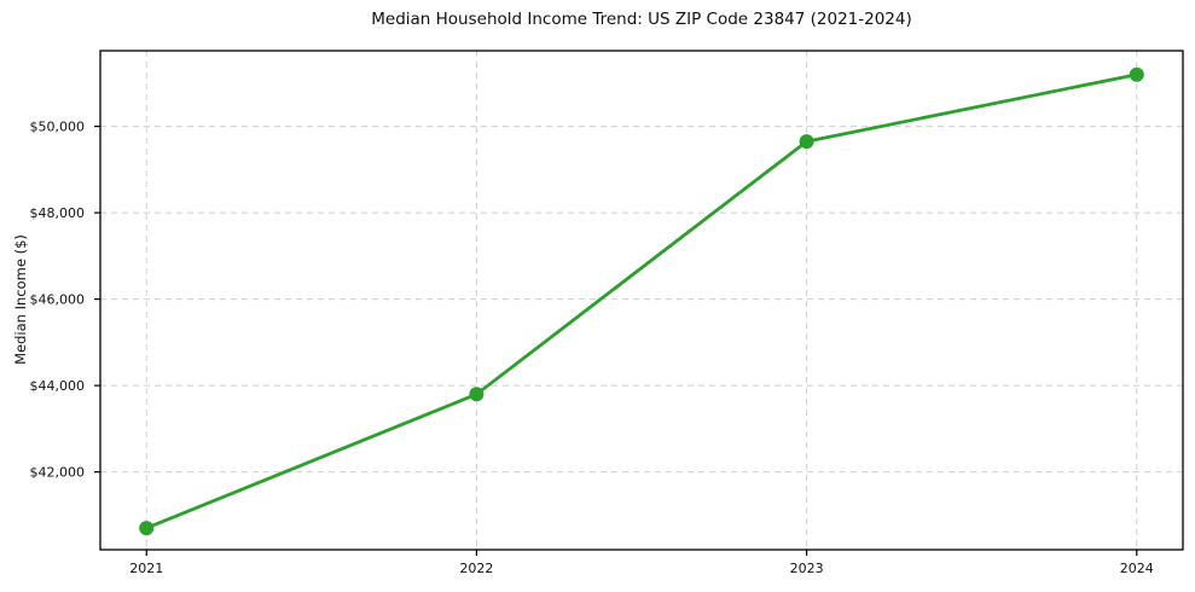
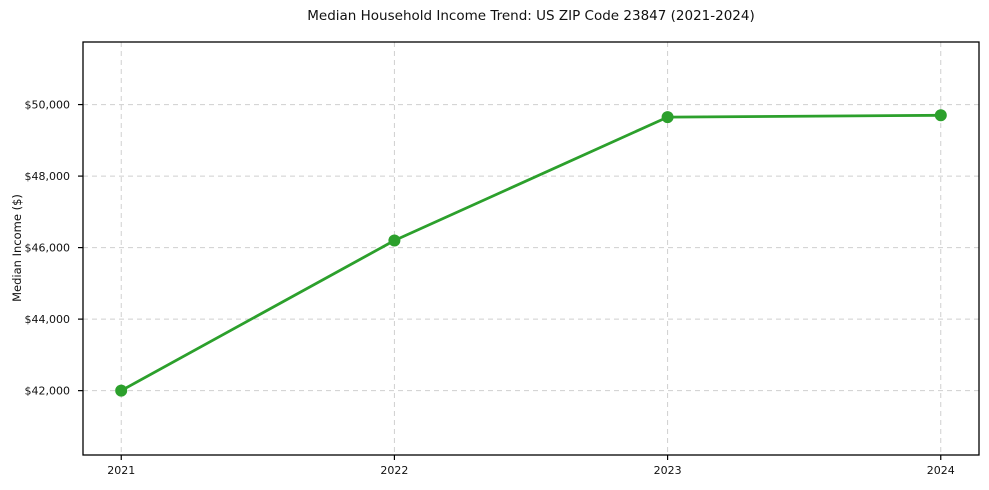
2021: $40700 -> $42000
2022: $43800 -> $46200
2024: $51200 -> $49700
